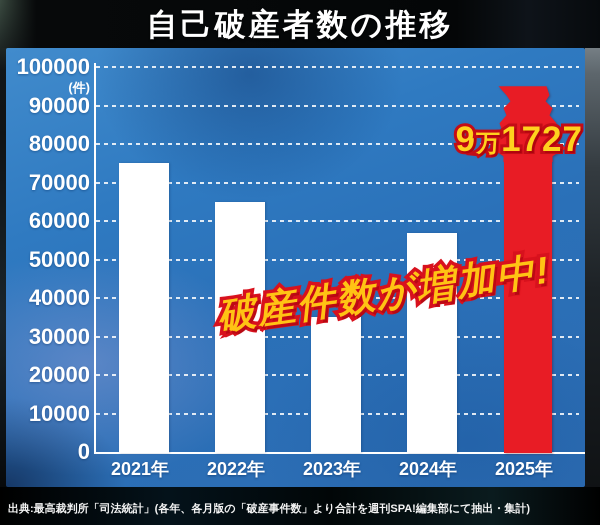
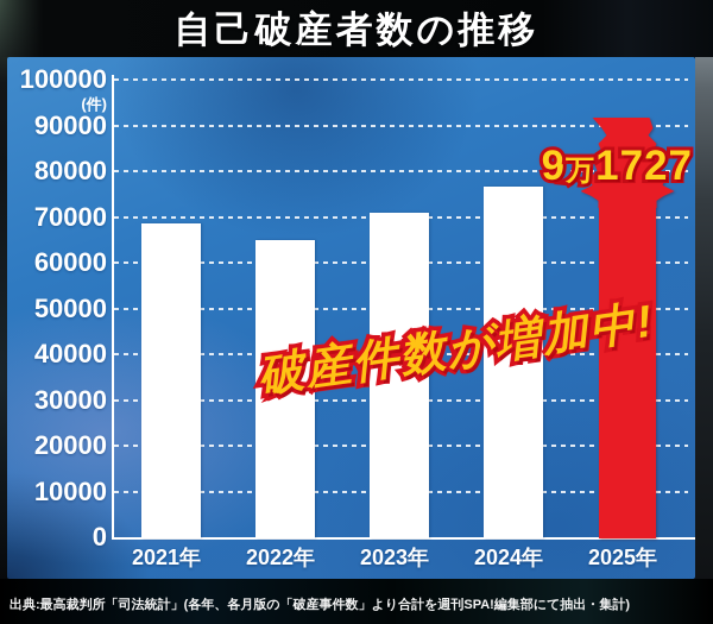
2021年: 75000 -> 68000
2023年: 35000 -> 71000
2024年: 57000 -> 76000
2025年: 95000 -> 92000
